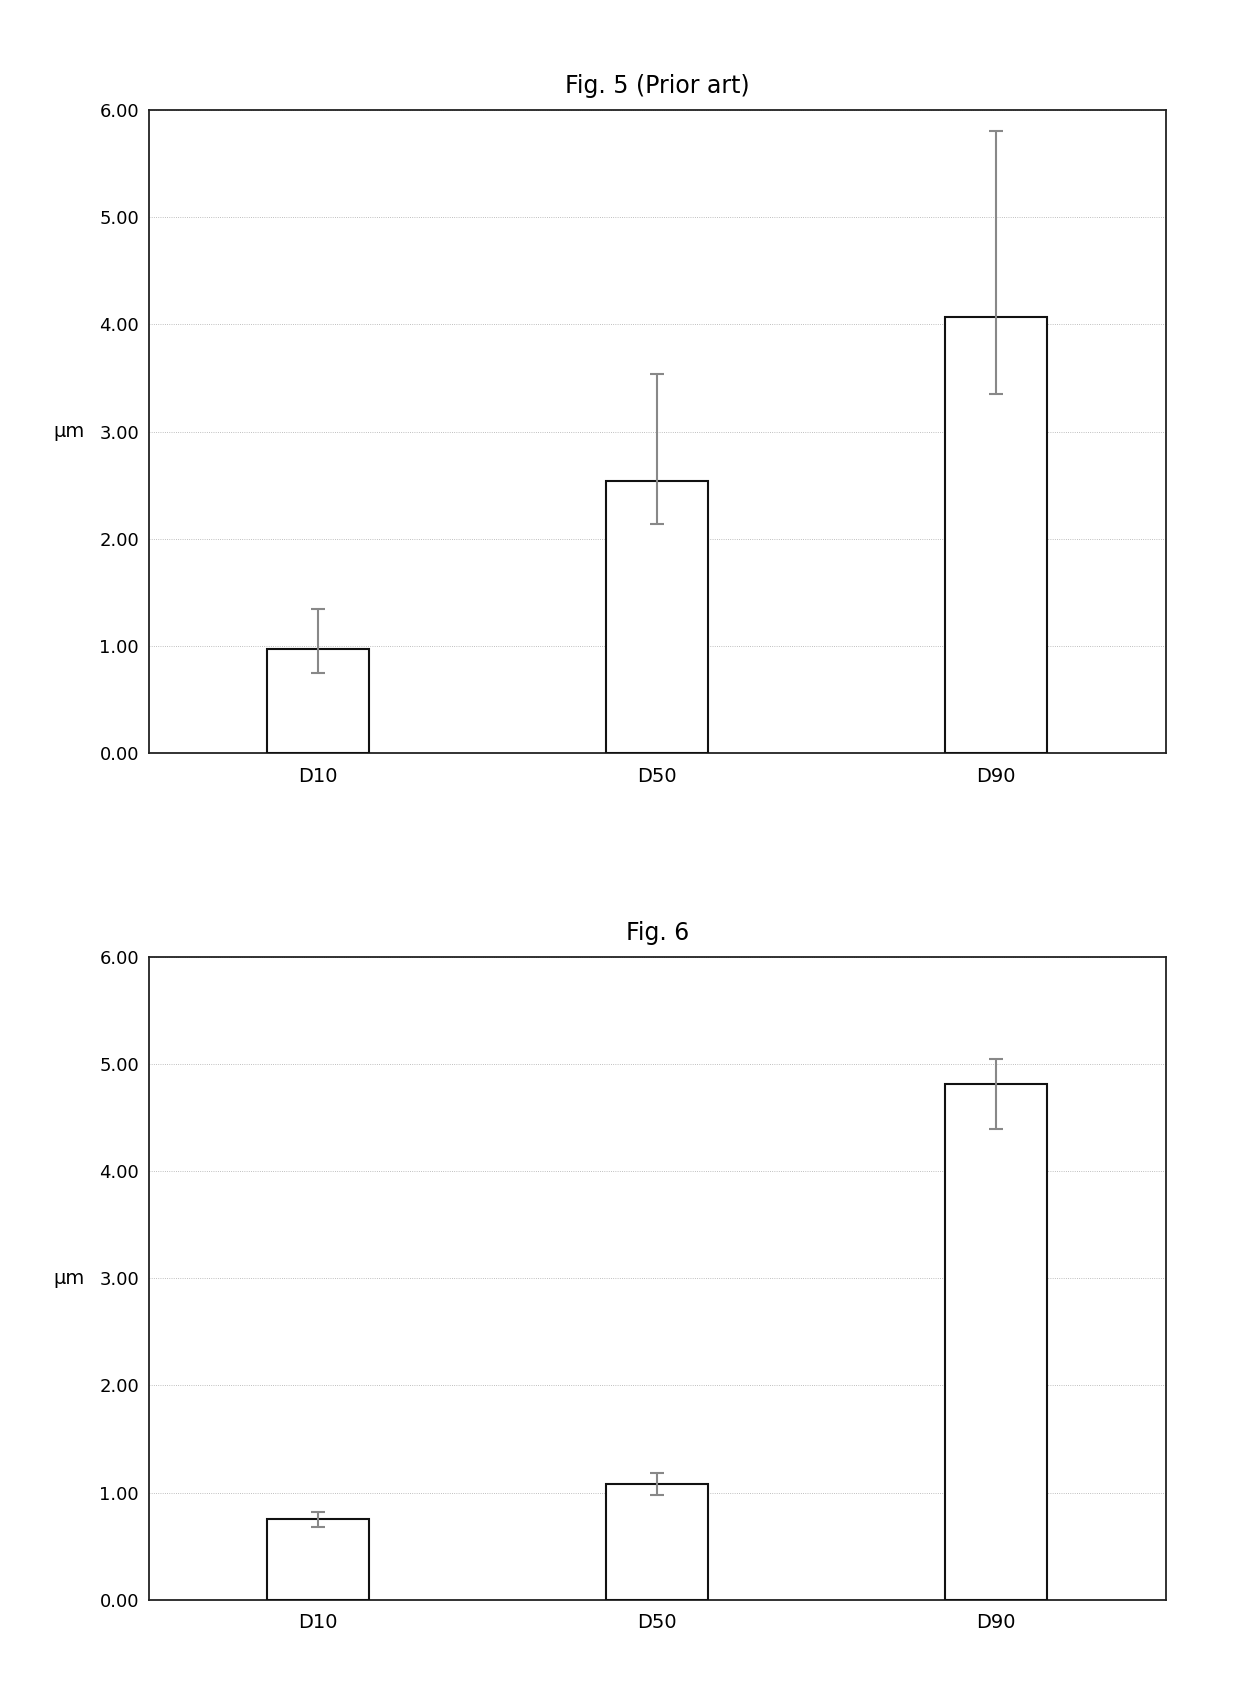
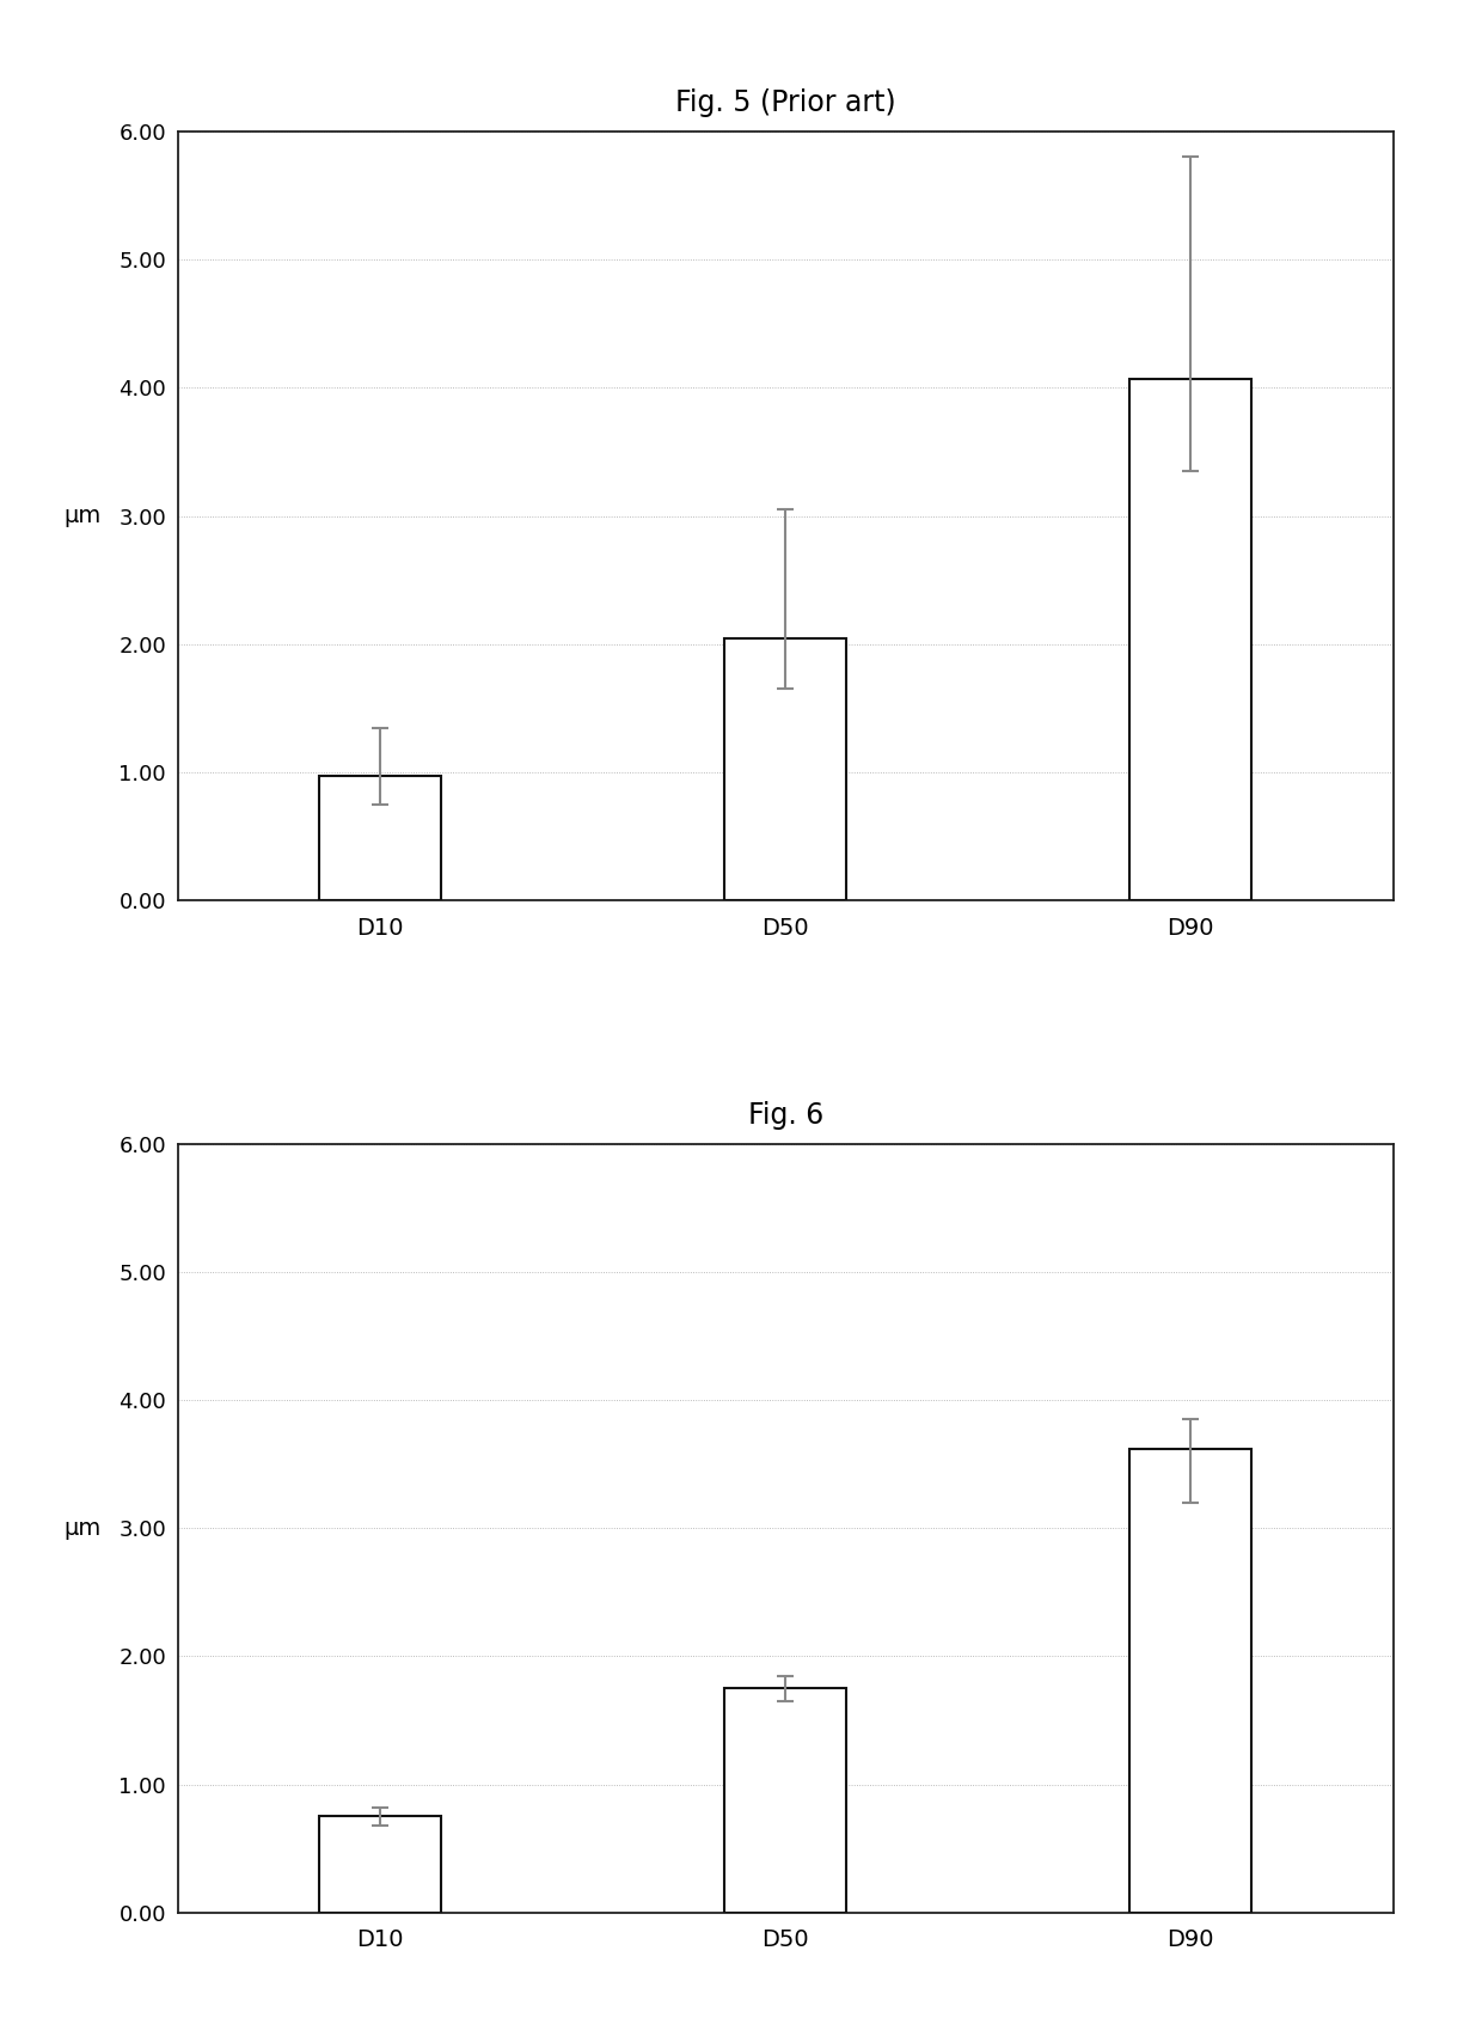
Fig. 5 (Prior art)/D50: 2.54 -> 2.05
Fig. 6/D50: 1.08 -> 1.75
Fig. 6/D90: 4.81 -> 3.62
